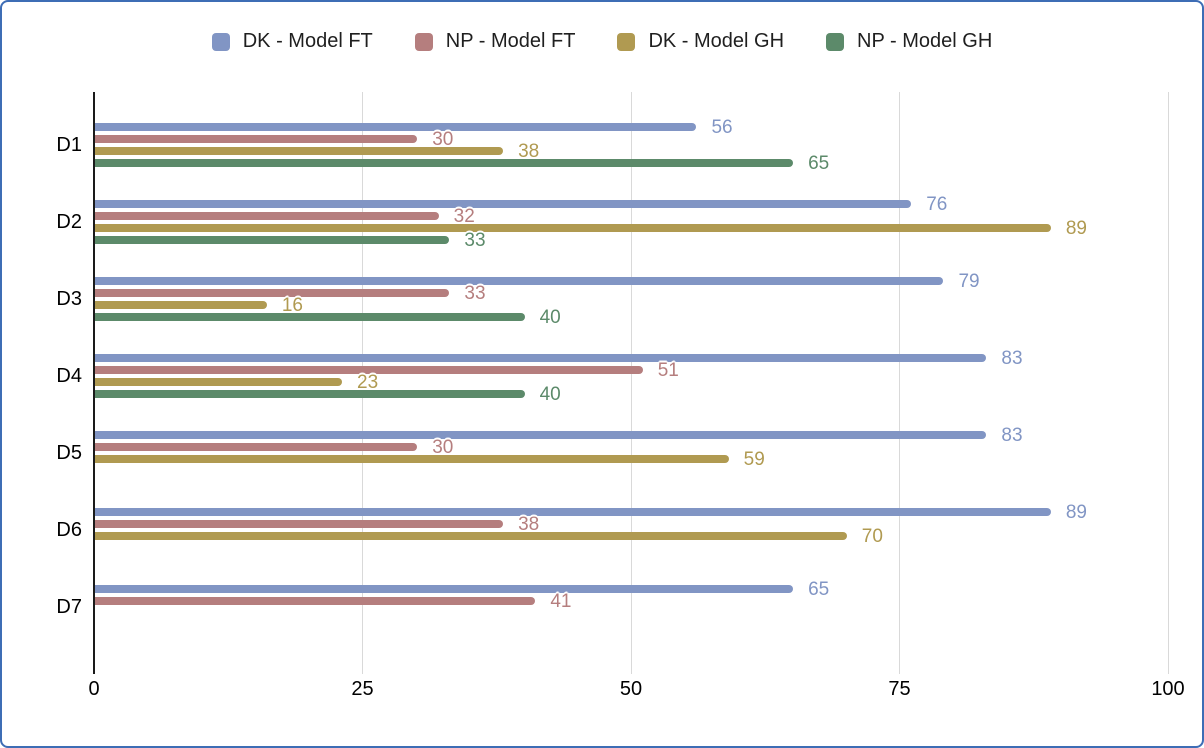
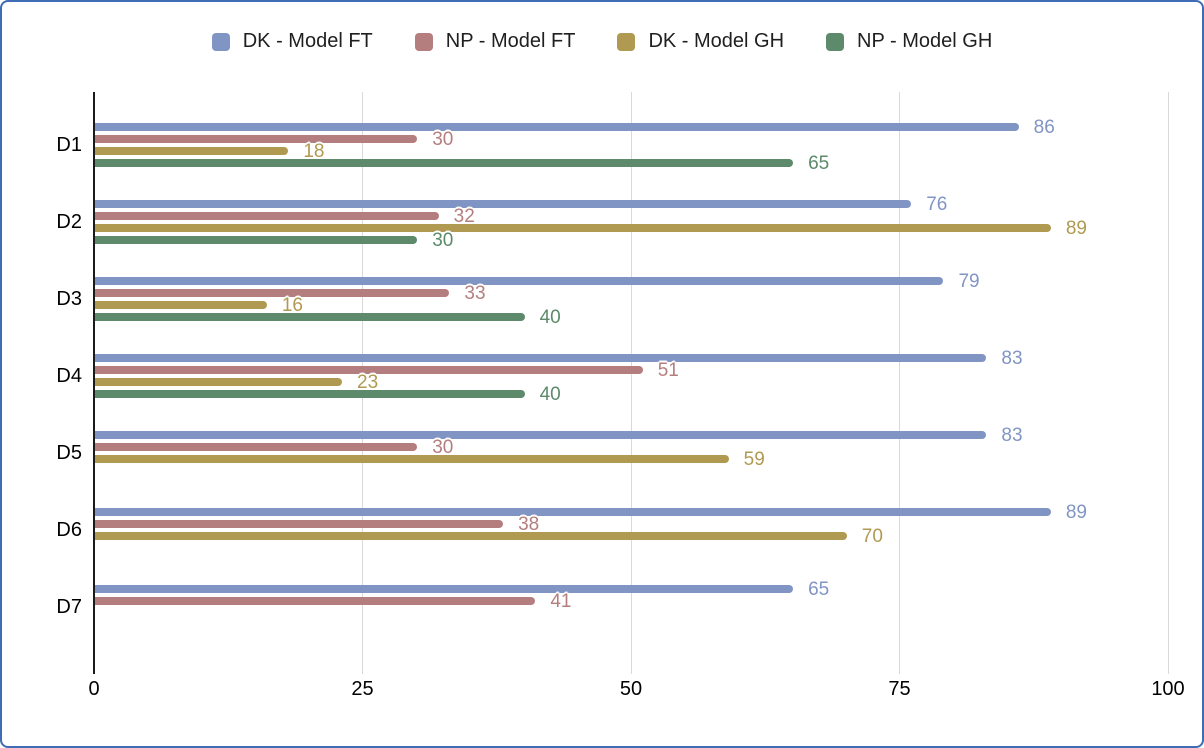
DK - Model FT/D1: 56 -> 86
DK - Model GH/D1: 38 -> 18
NP - Model GH/D2: 33 -> 30
